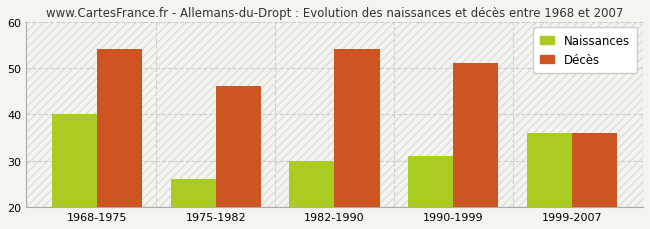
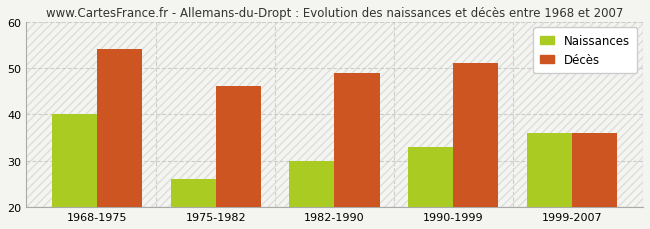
Décès/1982-1990: 54 -> 49
Naissances/1990-1999: 31 -> 33
